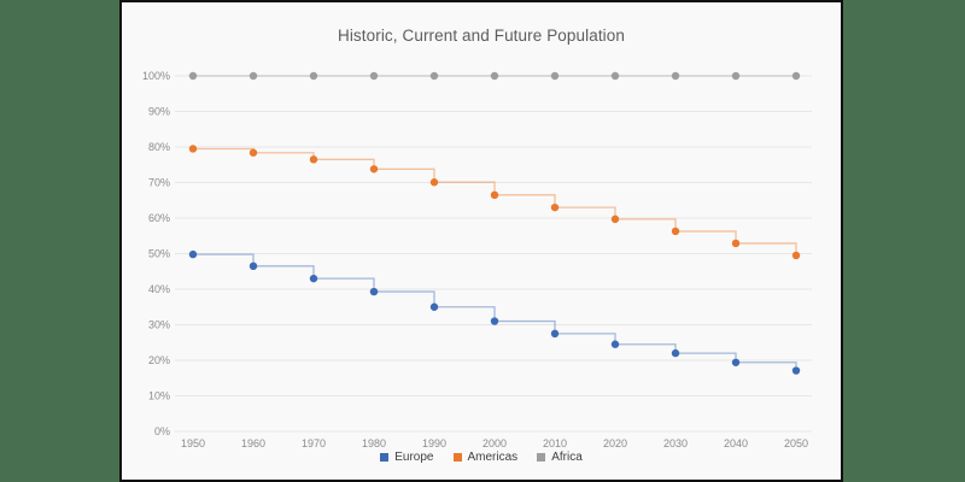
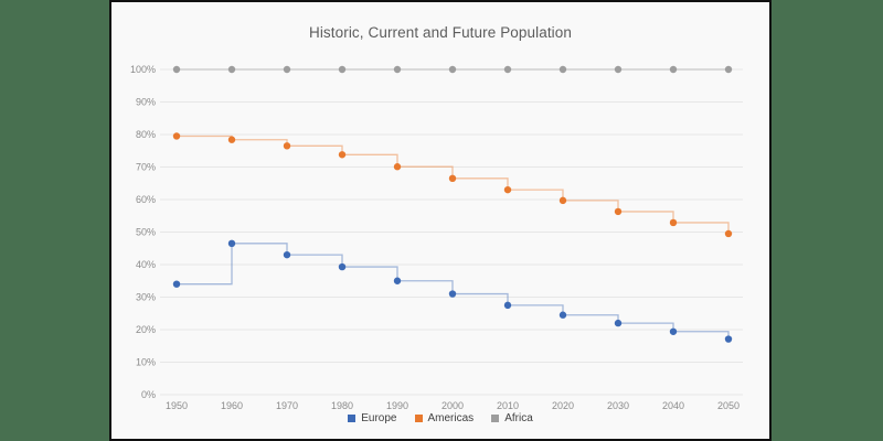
Europe/1950: 50% -> 34%
